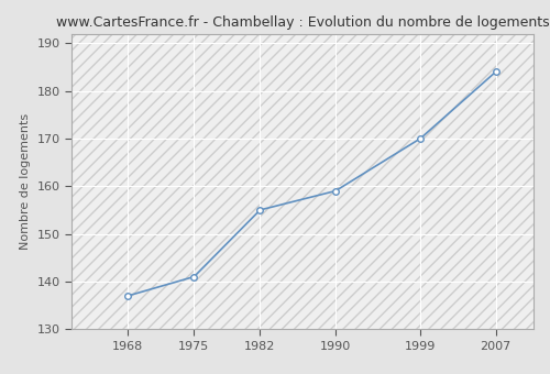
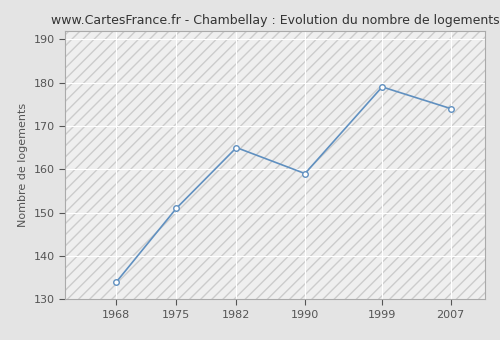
1968: 137 -> 134
1975: 141 -> 151
1982: 155 -> 165
1999: 170 -> 179
2007: 184 -> 174
